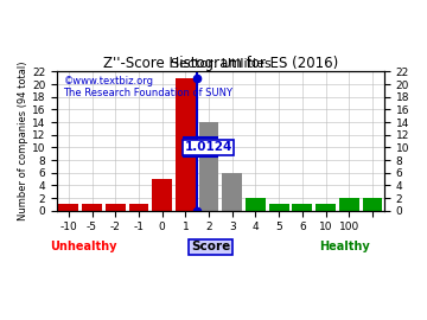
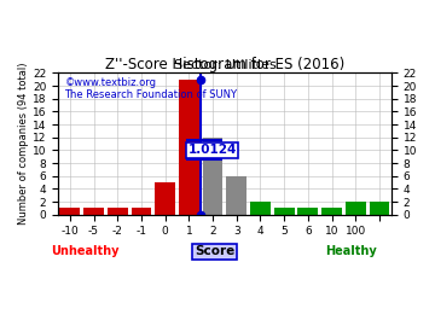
2: 14 -> 12
